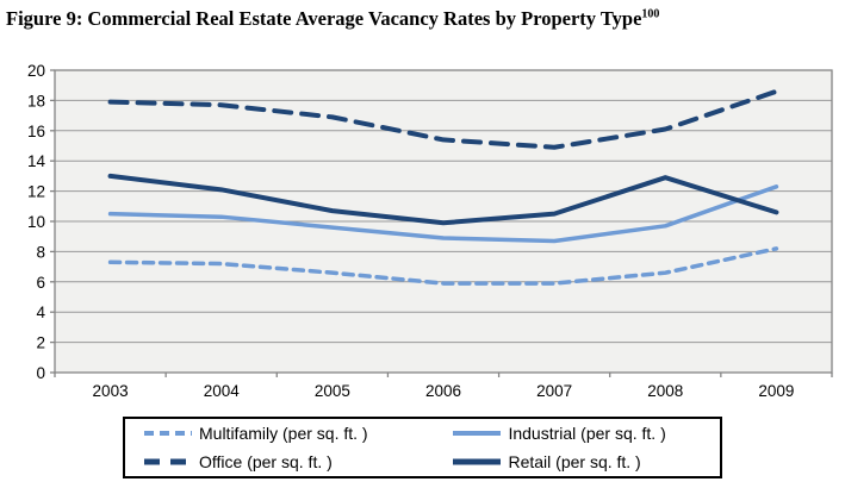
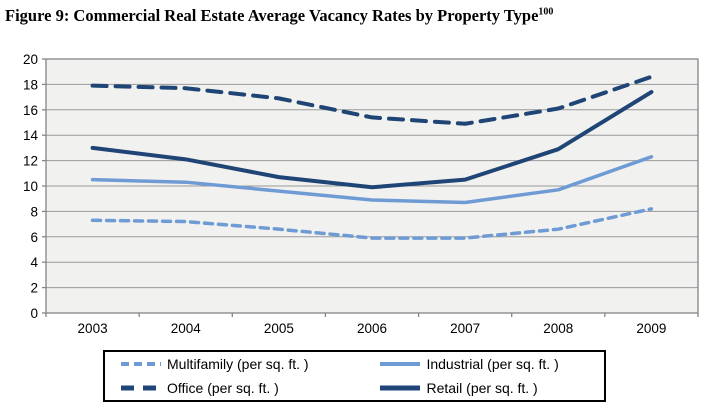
Retail (per sq. ft. )/2009: 10.6 -> 17.4
